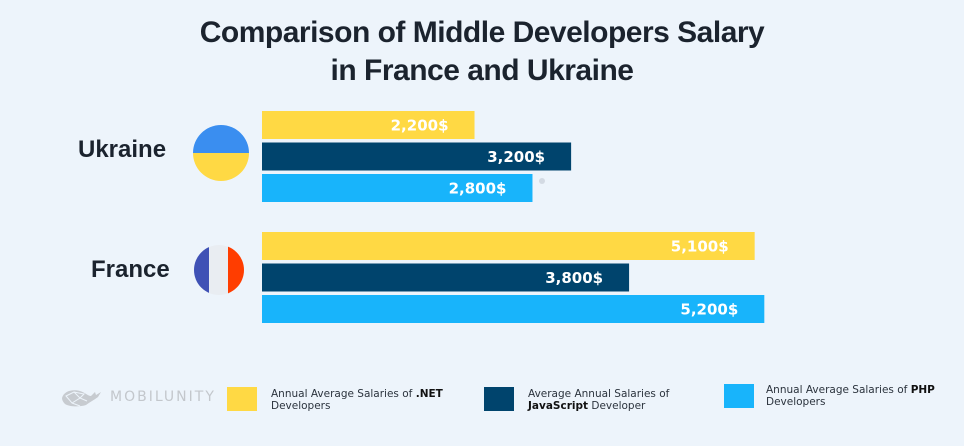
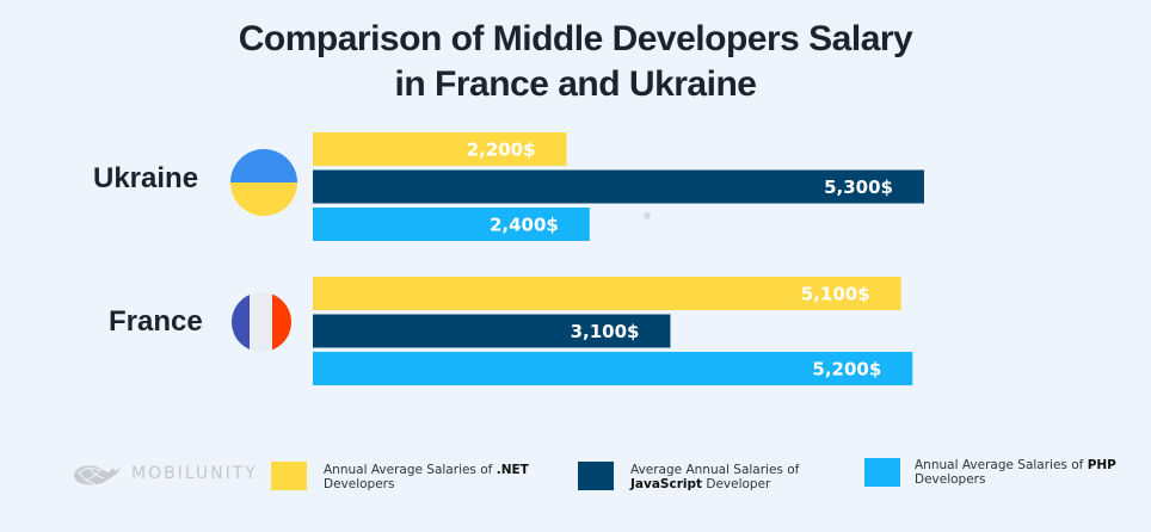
Average Annual Salaries of JavaScript Developer/Ukraine: 3,200 -> 5,300
Annual Average Salaries of PHP Developers/Ukraine: 2,800 -> 2,400
Average Annual Salaries of JavaScript Developer/France: 3,800 -> 3,100
